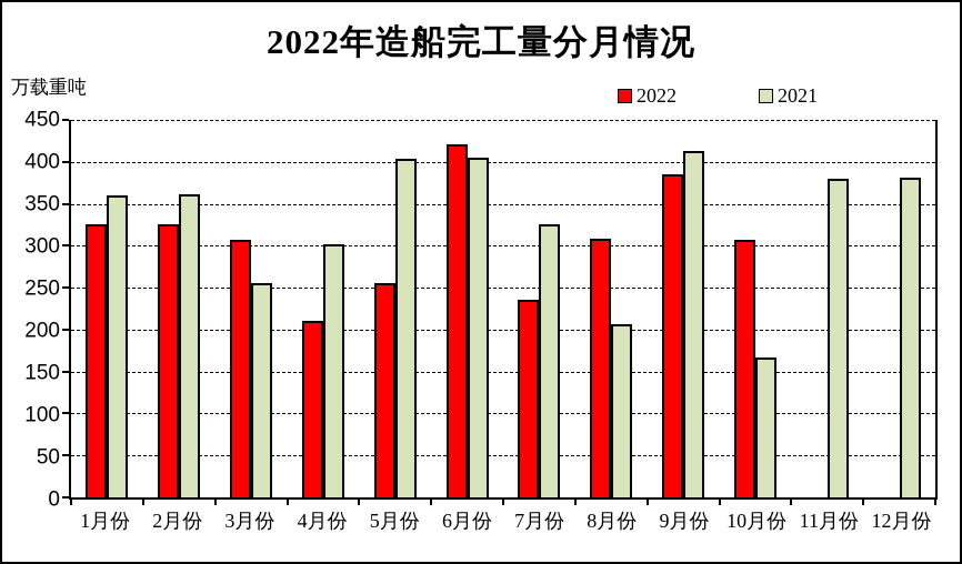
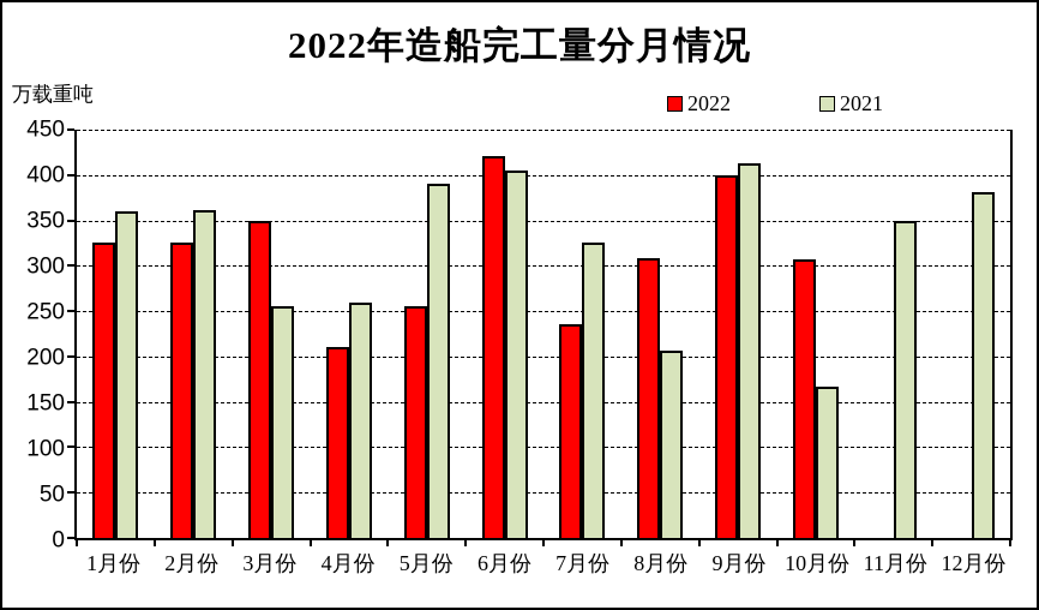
2022/3月份: 310 -> 350
2021/4月份: 300 -> 260
2021/5月份: 400 -> 390
2022/9月份: 380 -> 400
2021/11月份: 380 -> 350
